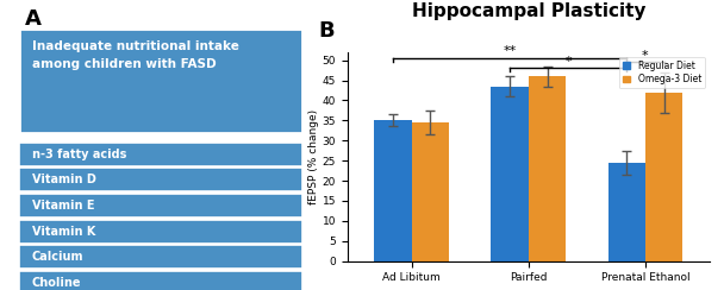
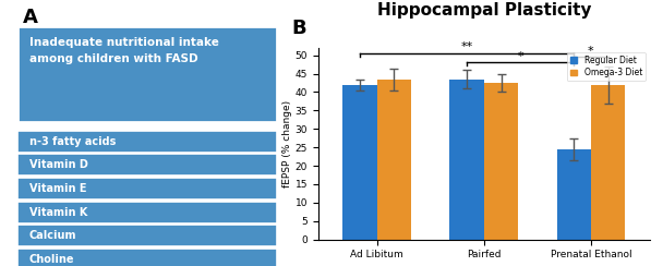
Regular Diet/Ad Libitum: 35.0 -> 42.0
Omega-3 Diet/Ad Libitum: 34.5 -> 43.5
Omega-3 Diet/Pairfed: 46.0 -> 42.5
